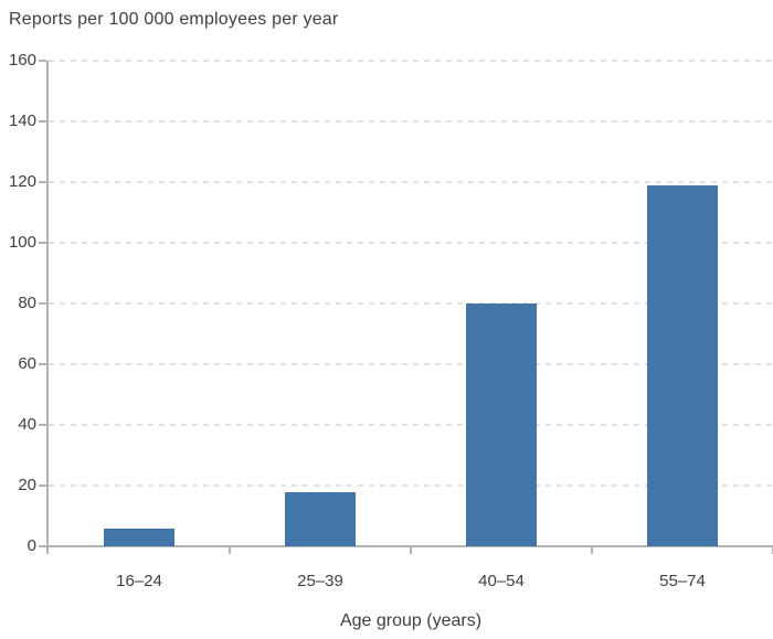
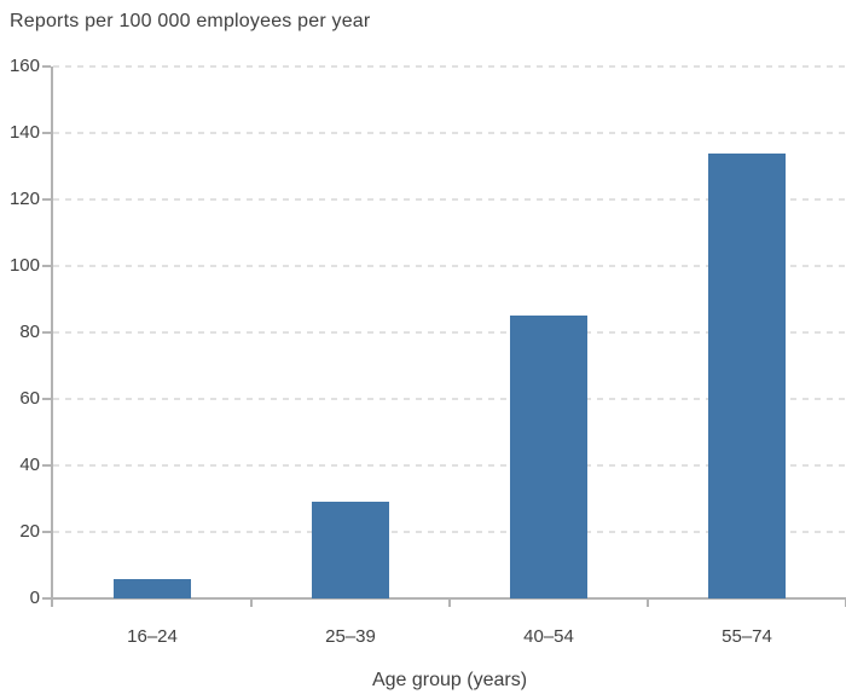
25–39: 18 -> 29
40–54: 80 -> 85
55–74: 119 -> 134
